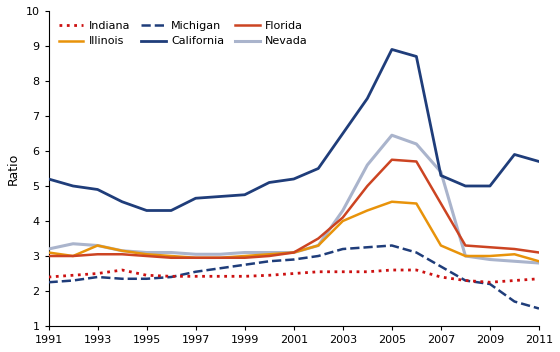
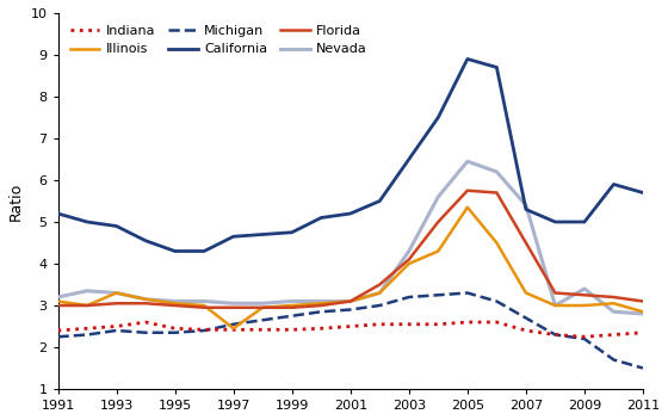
Illinois/1997: 2.95 -> 2.45
Illinois/2005: 4.55 -> 5.35
Nevada/2009: 2.90 -> 3.40
